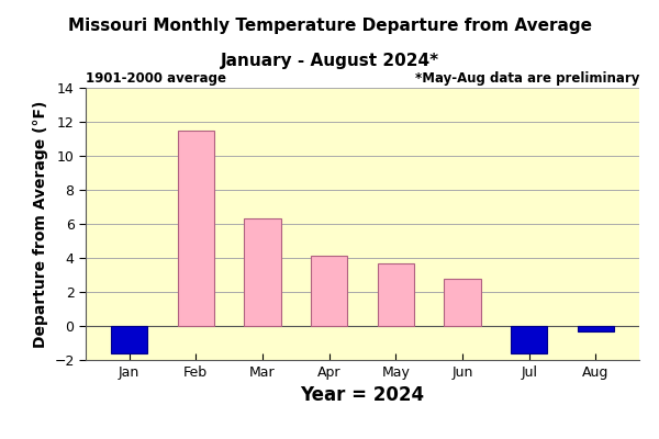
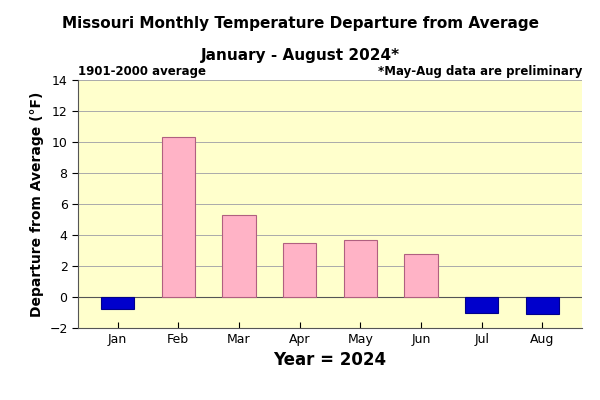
Jan: -1.6 -> -0.8
Feb: 11.5 -> 10.3
Mar: 6.3 -> 5.3
Apr: 4.1 -> 3.5
Jul: -1.6 -> -1.0
Aug: -0.3 -> -1.1
